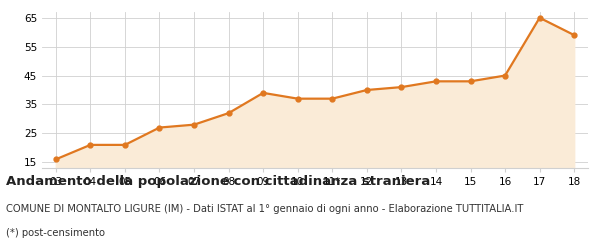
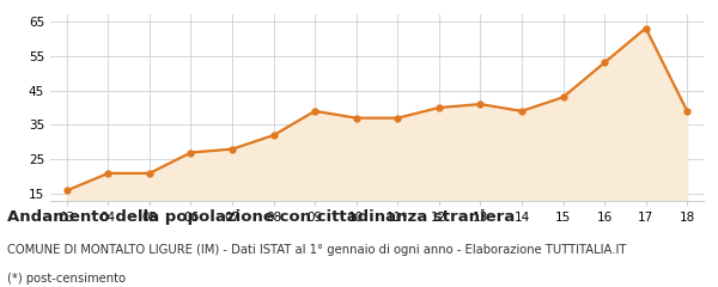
14: 43 -> 39
16: 45 -> 53
17: 65 -> 63
18: 59 -> 39
